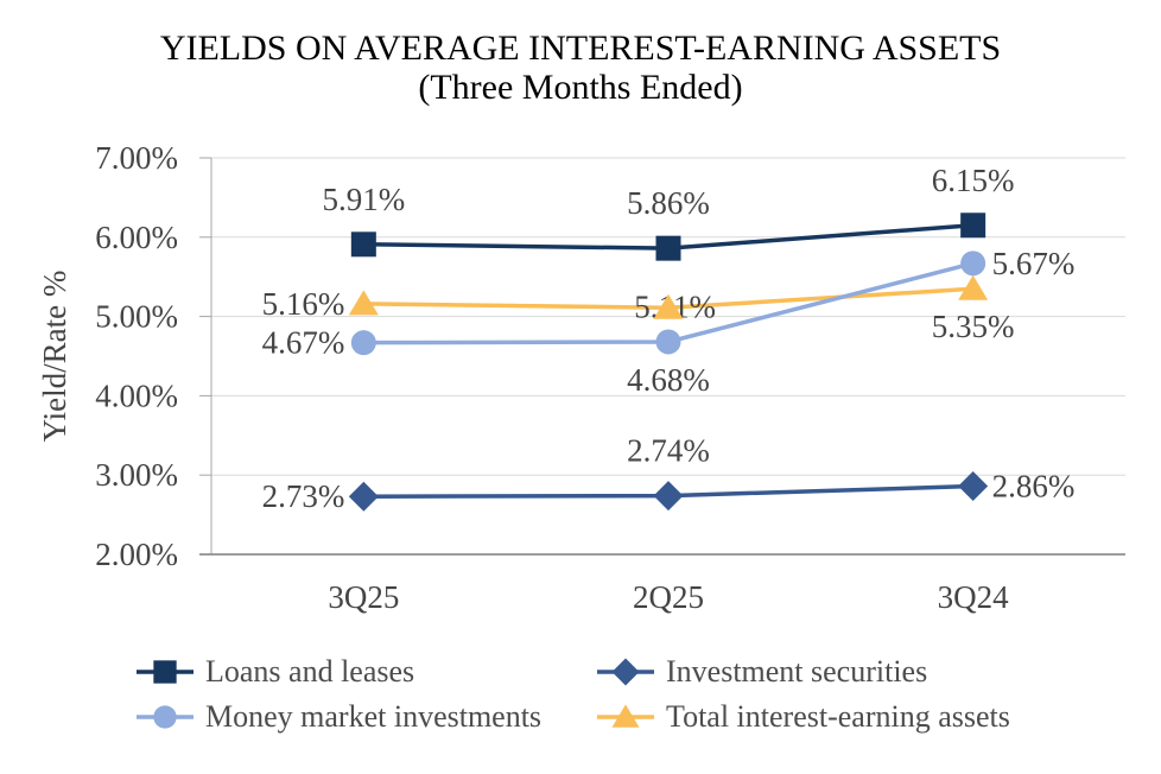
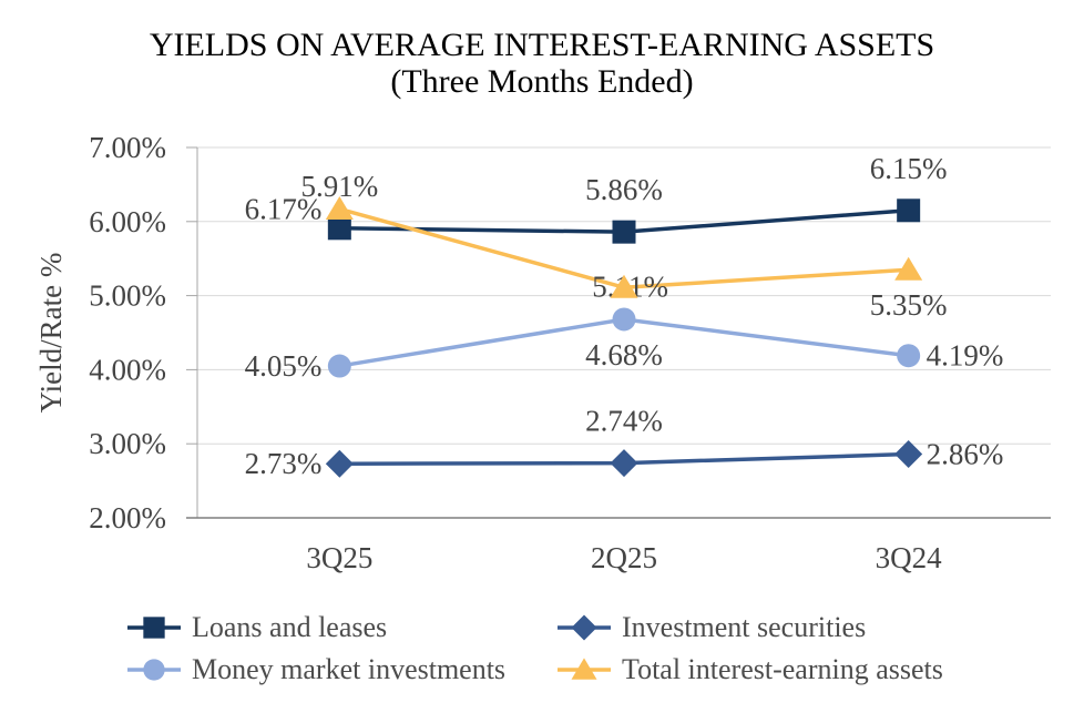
Money market investments/3Q25: 4.67% -> 4.05%
Total interest-earning assets/3Q25: 5.16% -> 6.17%
Money market investments/3Q24: 5.67% -> 4.19%
